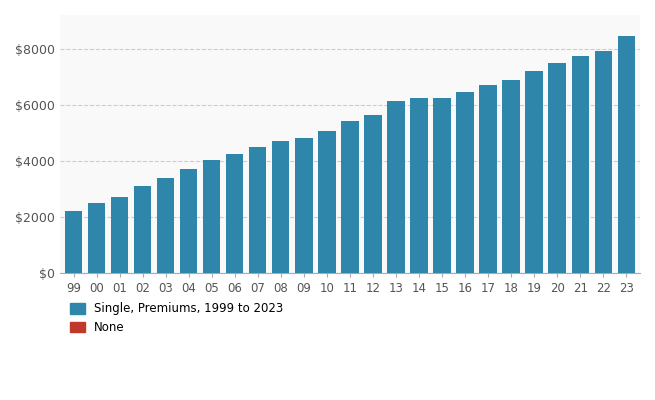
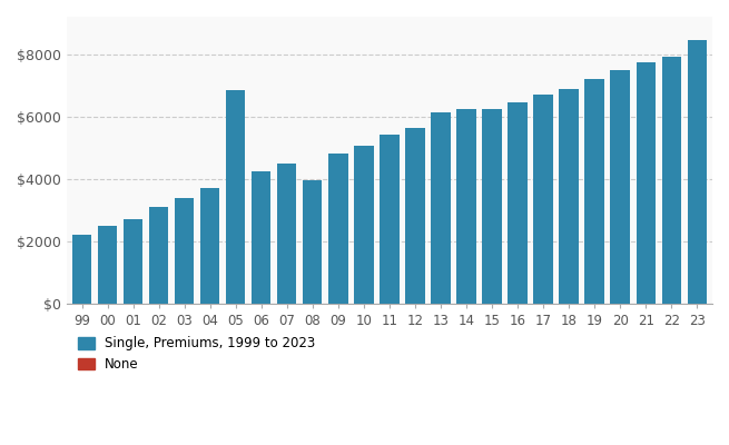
05: $4020 -> $6850
08: $4700 -> $3950
